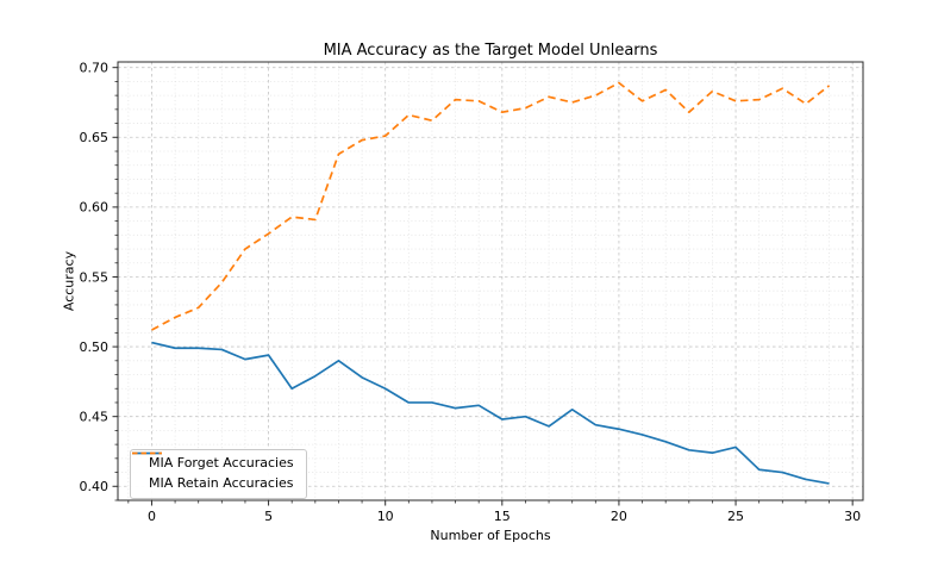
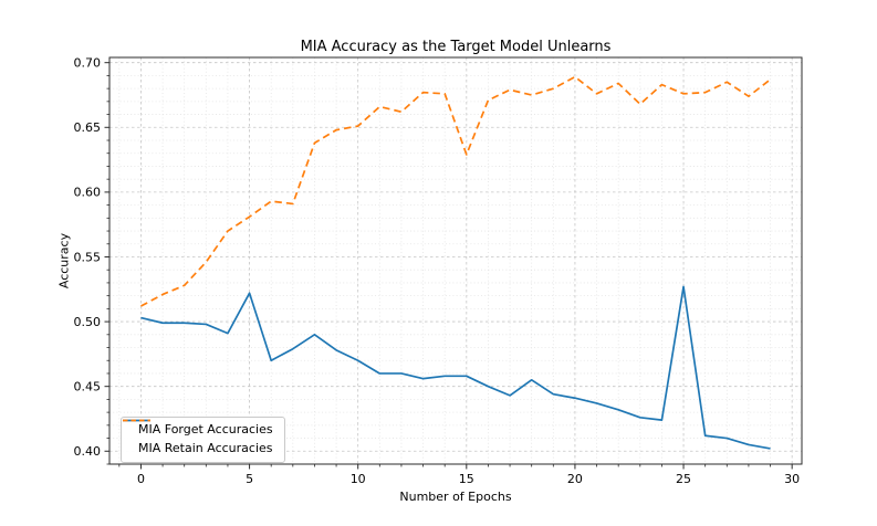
MIA Forget Accuracies/5: 0.494 -> 0.522
MIA Forget Accuracies/15: 0.448 -> 0.458
MIA Retain Accuracies/15: 0.668 -> 0.629
MIA Forget Accuracies/25: 0.428 -> 0.527
